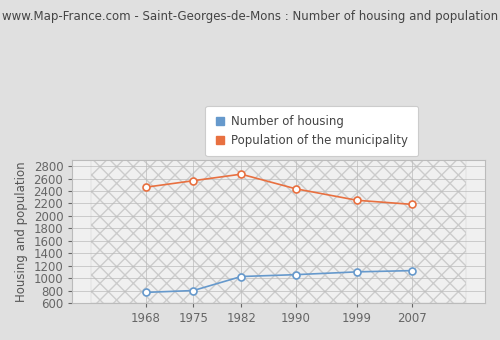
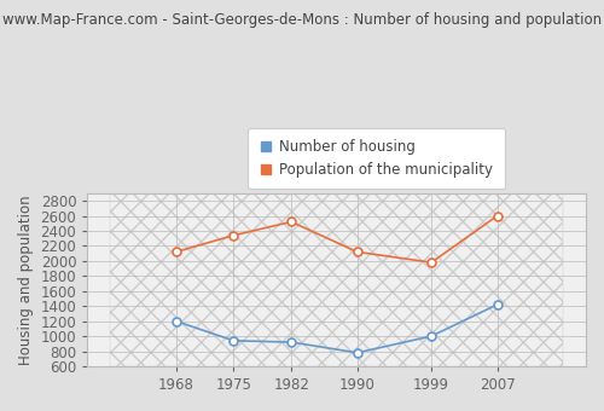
Number of housing/1968: 770 -> 1200
Population of the municipality/1968: 2460 -> 2120
Number of housing/1975: 800 -> 940
Population of the municipality/1975: 2560 -> 2340
Number of housing/1982: 1020 -> 920
Population of the municipality/1982: 2670 -> 2520
Number of housing/1990: 1060 -> 780
Population of the municipality/1990: 2440 -> 2120
Number of housing/1999: 1100 -> 1000
Population of the municipality/1999: 2250 -> 1980
Number of housing/2007: 1120 -> 1420
Population of the municipality/2007: 2180 -> 2600
